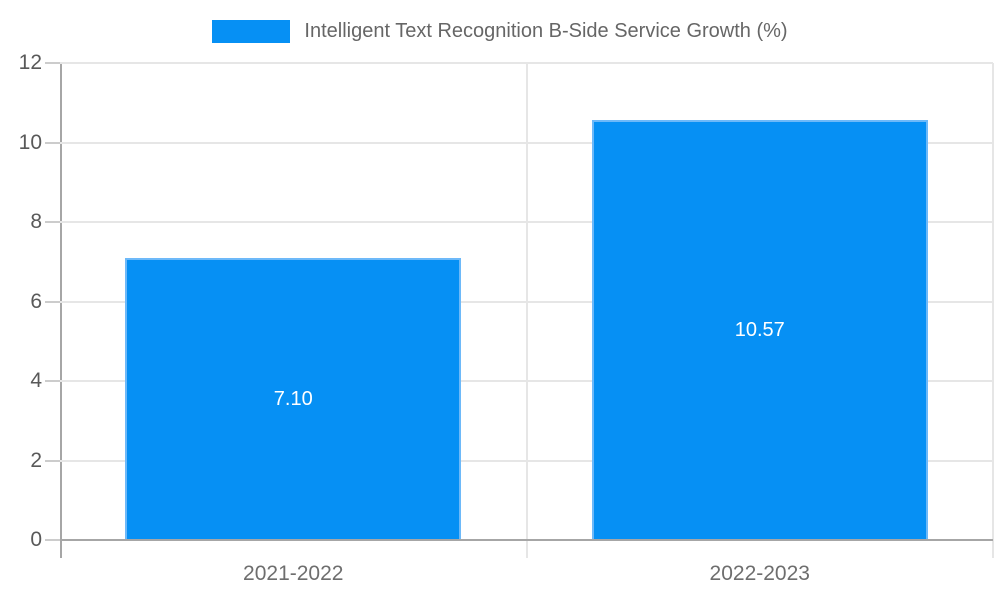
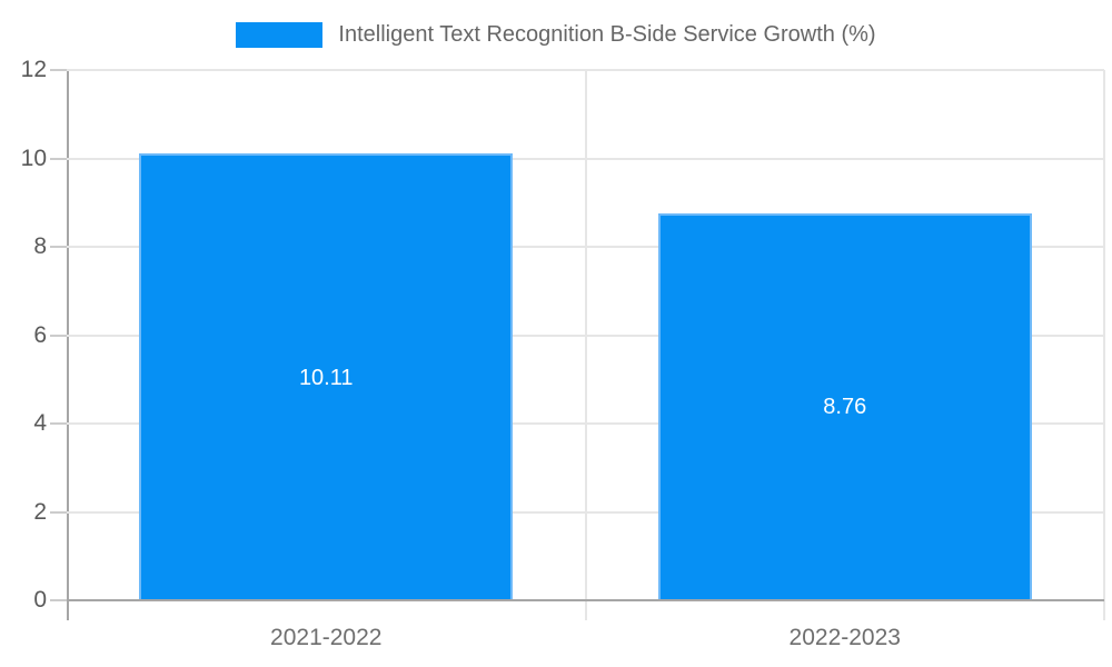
2021-2022: 7.10 -> 10.11
2022-2023: 10.57 -> 8.76
